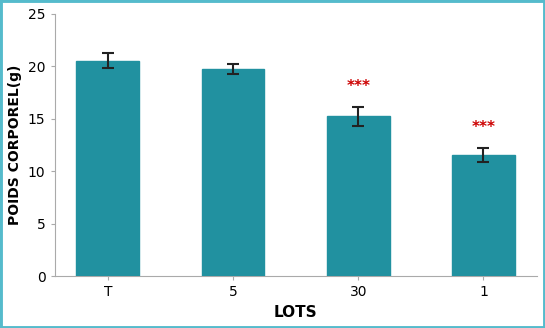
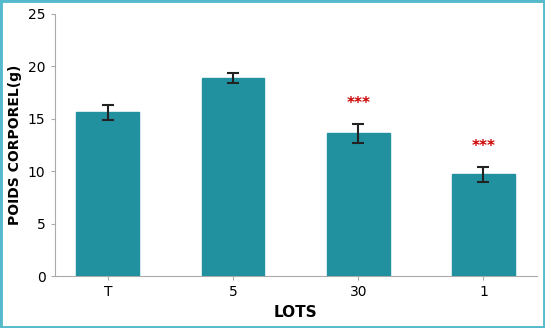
T: 20.6 -> 15.6
5: 19.8 -> 18.9
30: 15.2 -> 13.6
1: 11.6 -> 9.7
